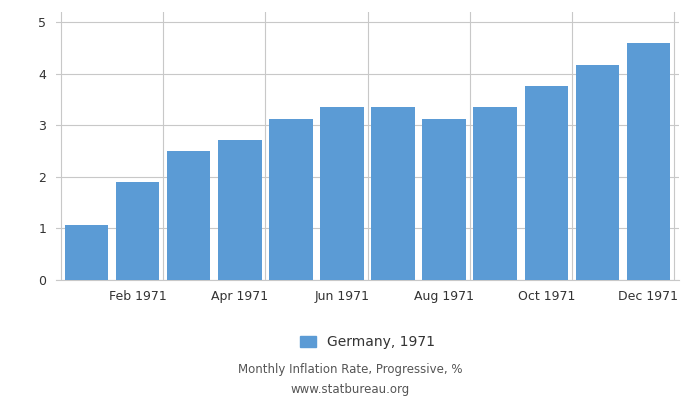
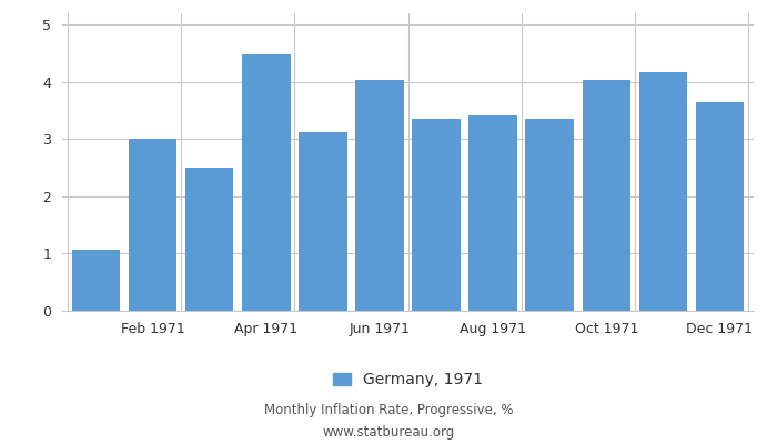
Feb 1971: 1.90 -> 3.00
Apr 1971: 2.72 -> 4.48
Jun 1971: 3.35 -> 4.04
Aug 1971: 3.12 -> 3.42
Oct 1971: 3.76 -> 4.04
Dec 1971: 4.60 -> 3.64
